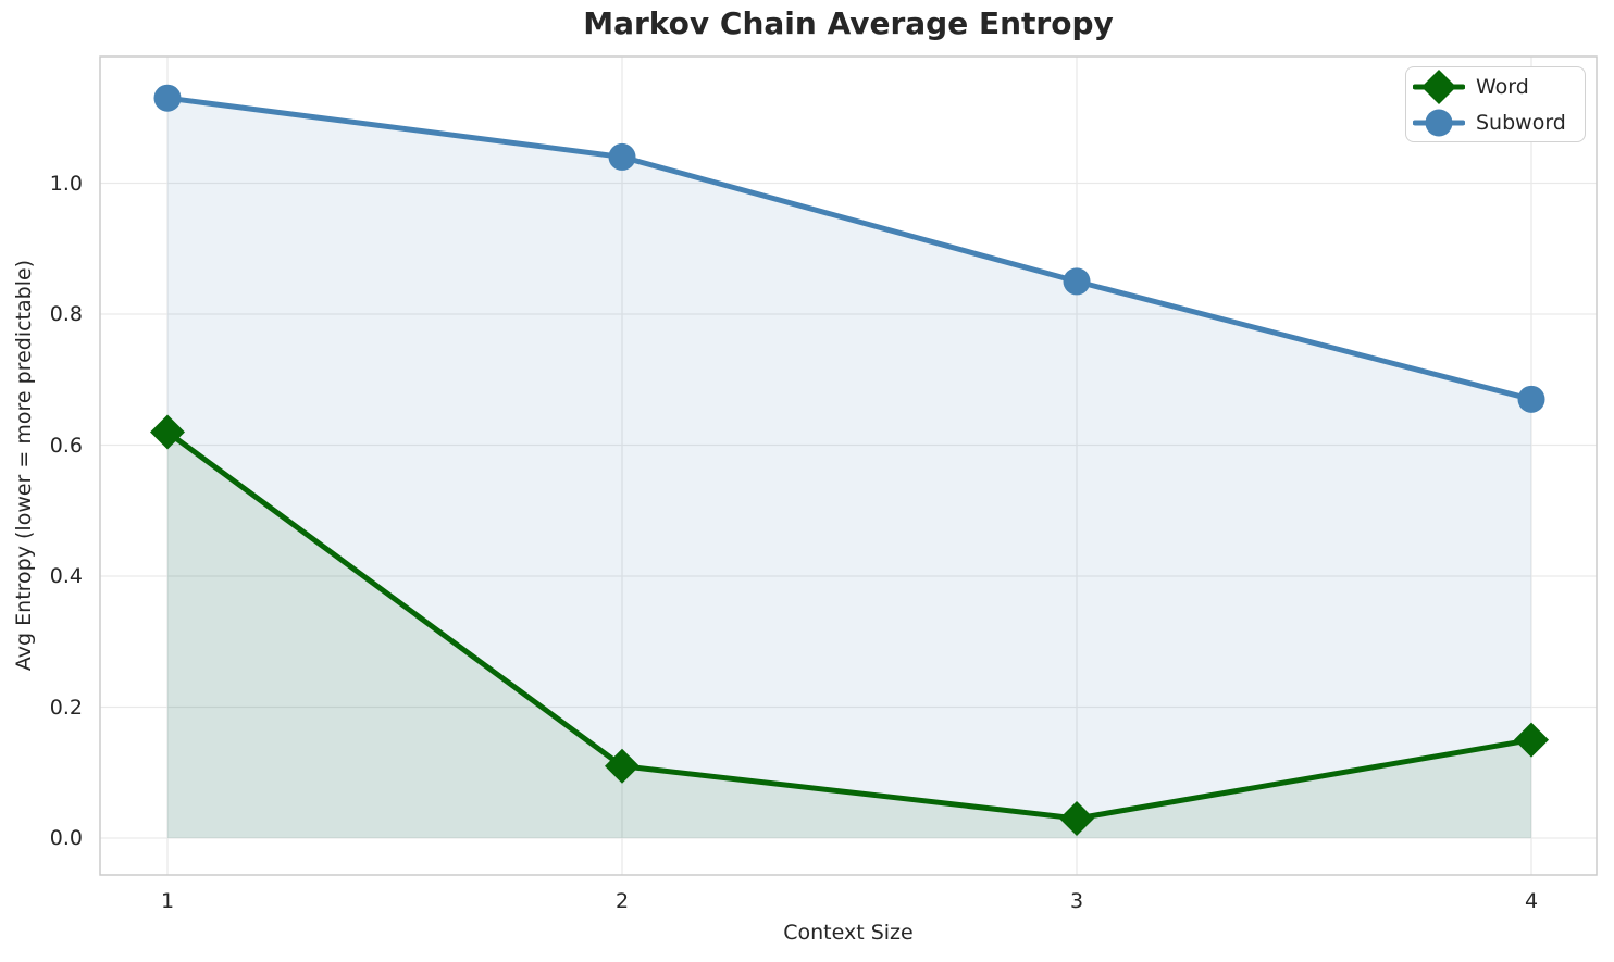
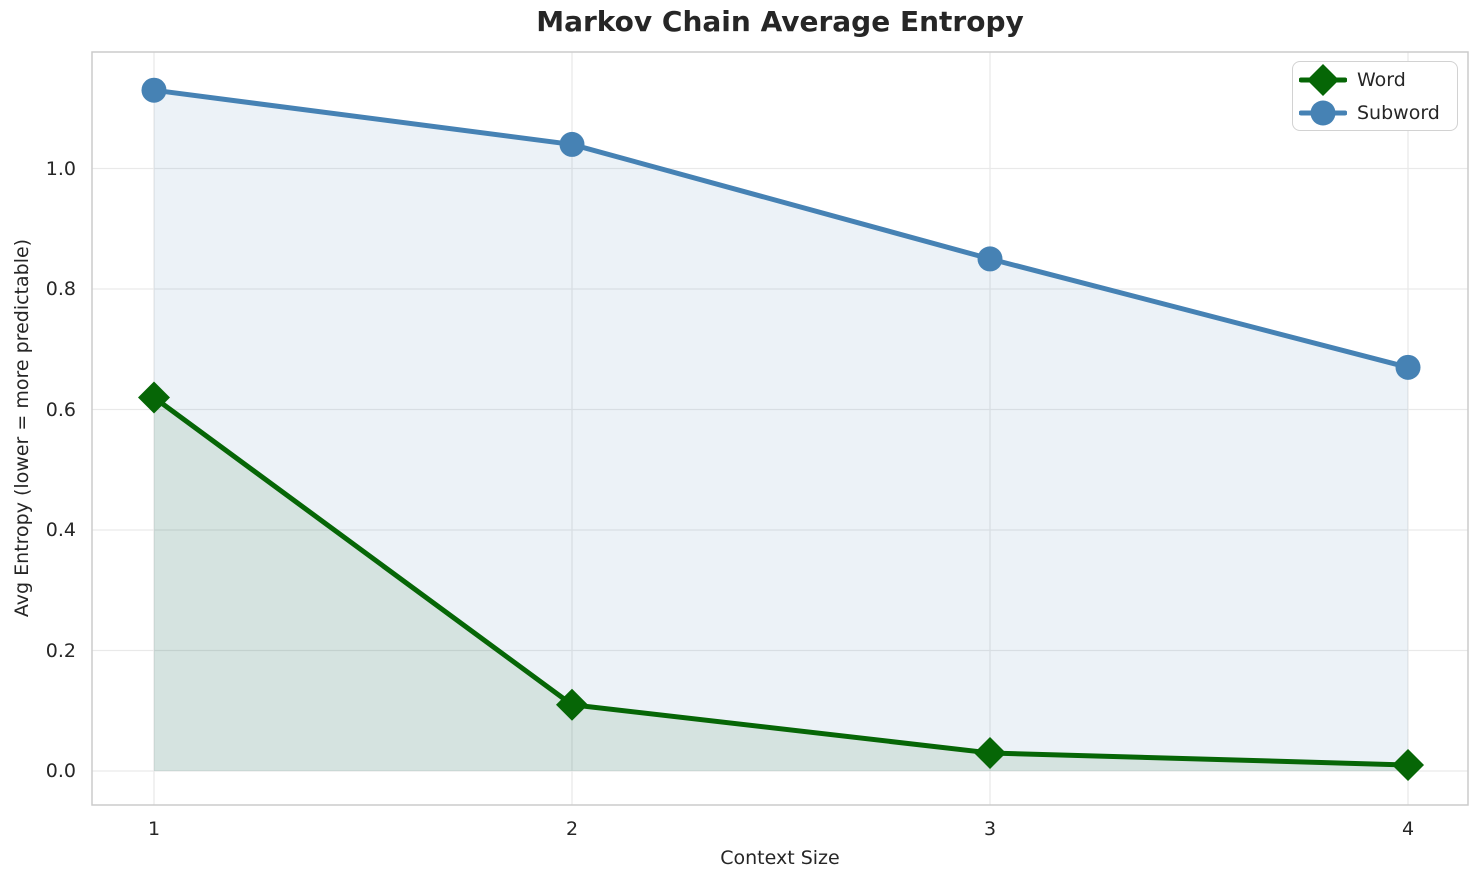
Word/4: 0.15 -> 0.01
